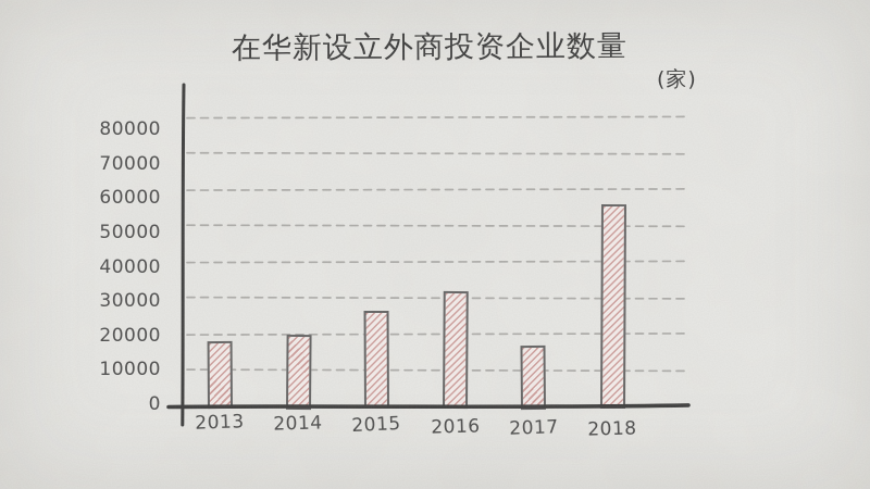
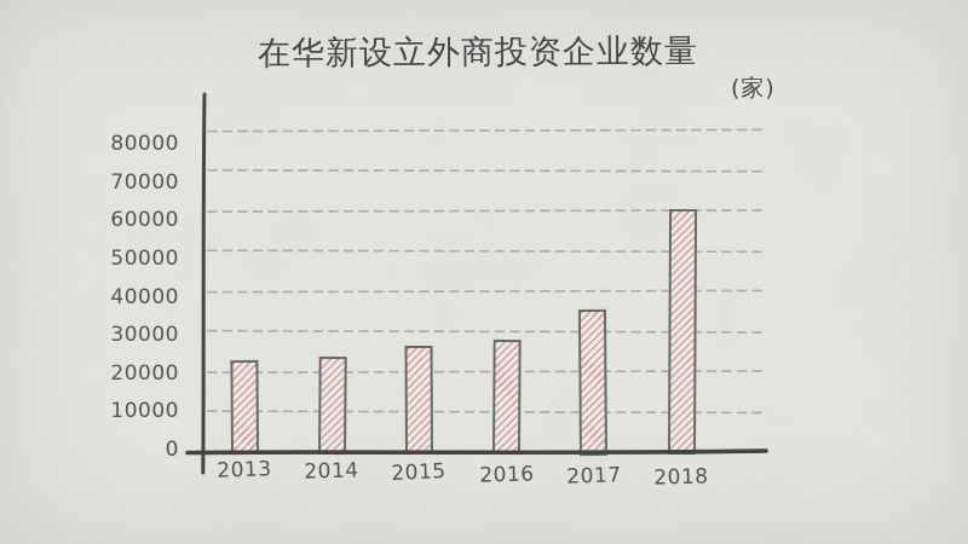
2013: 18000 -> 23000
2014: 20000 -> 24000
2016: 32000 -> 28000
2017: 17000 -> 36000
2018: 56000 -> 61000
